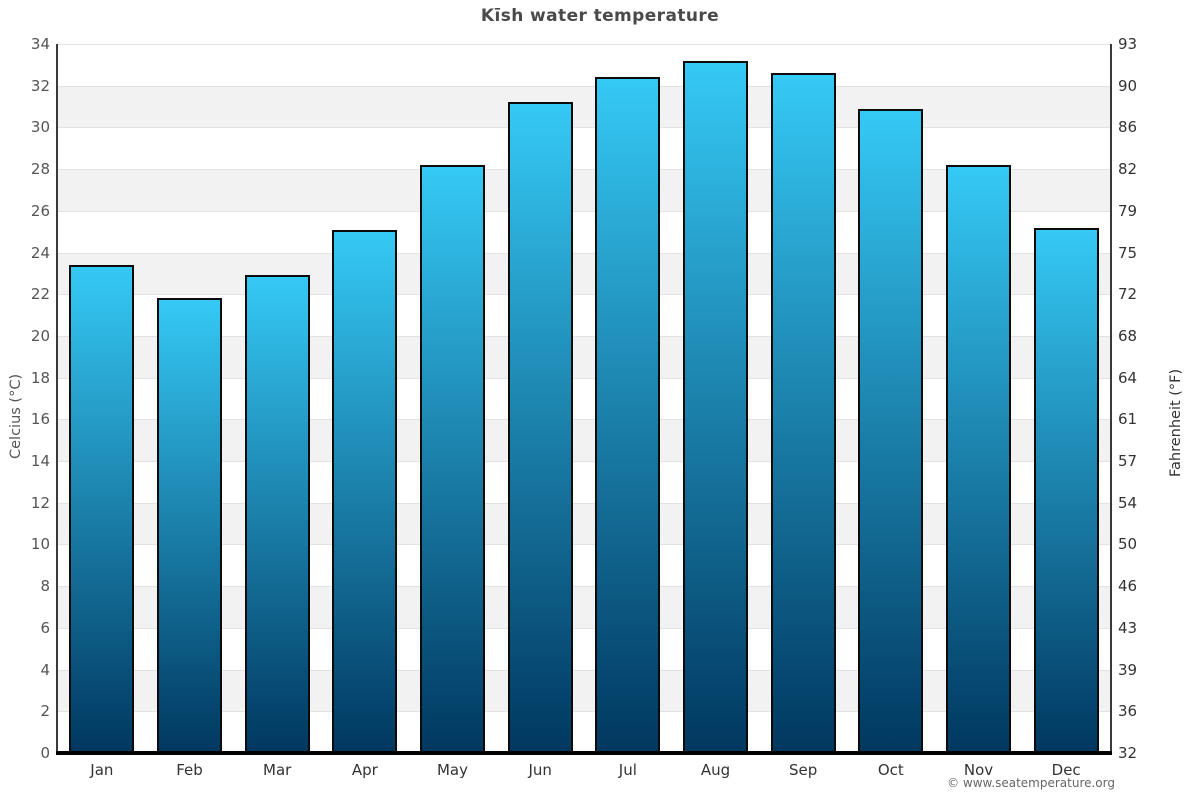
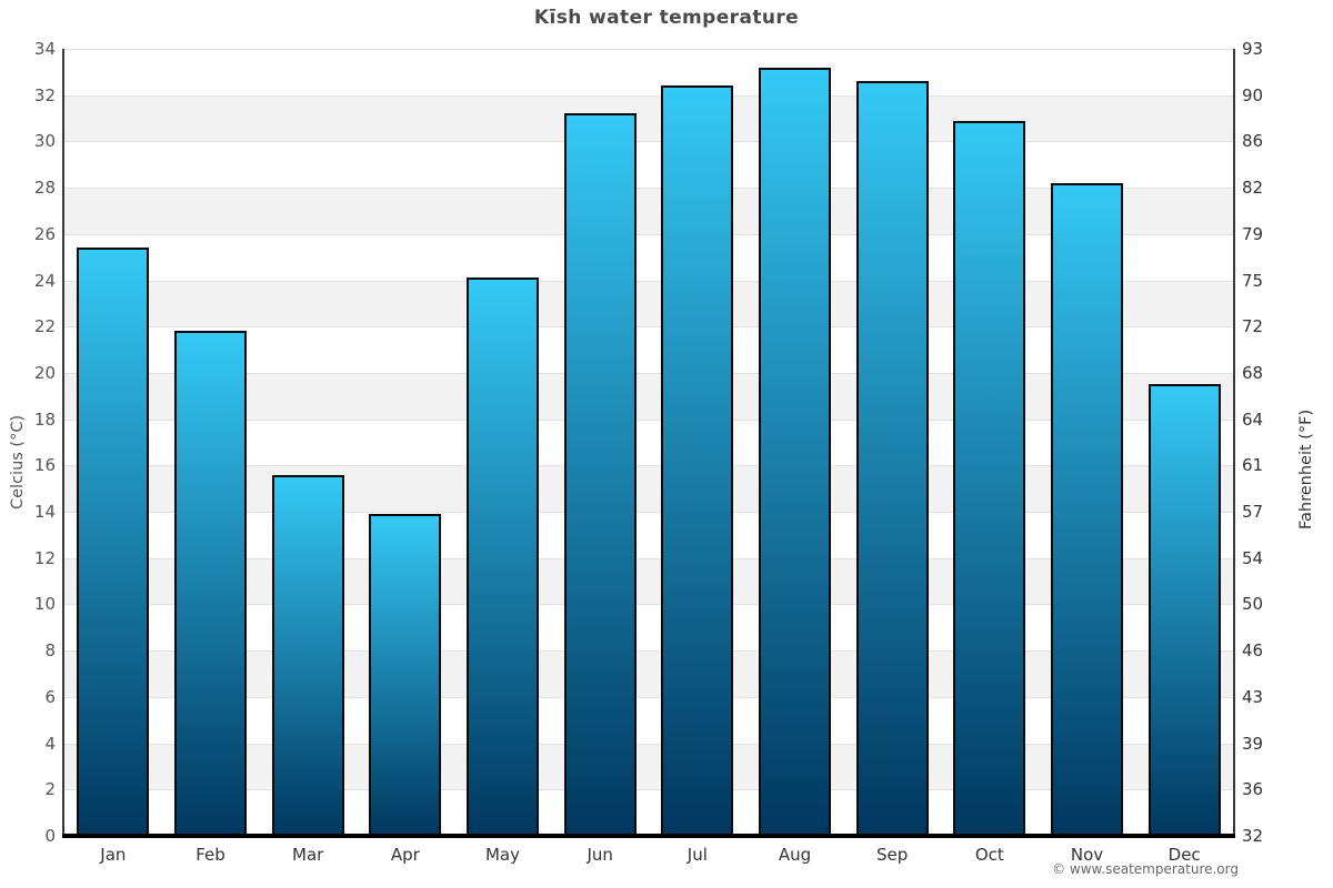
Jan: 23.4 -> 25.4
Mar: 22.9 -> 15.6
Apr: 25.1 -> 13.9
May: 28.2 -> 24.1
Dec: 25.2 -> 19.5
